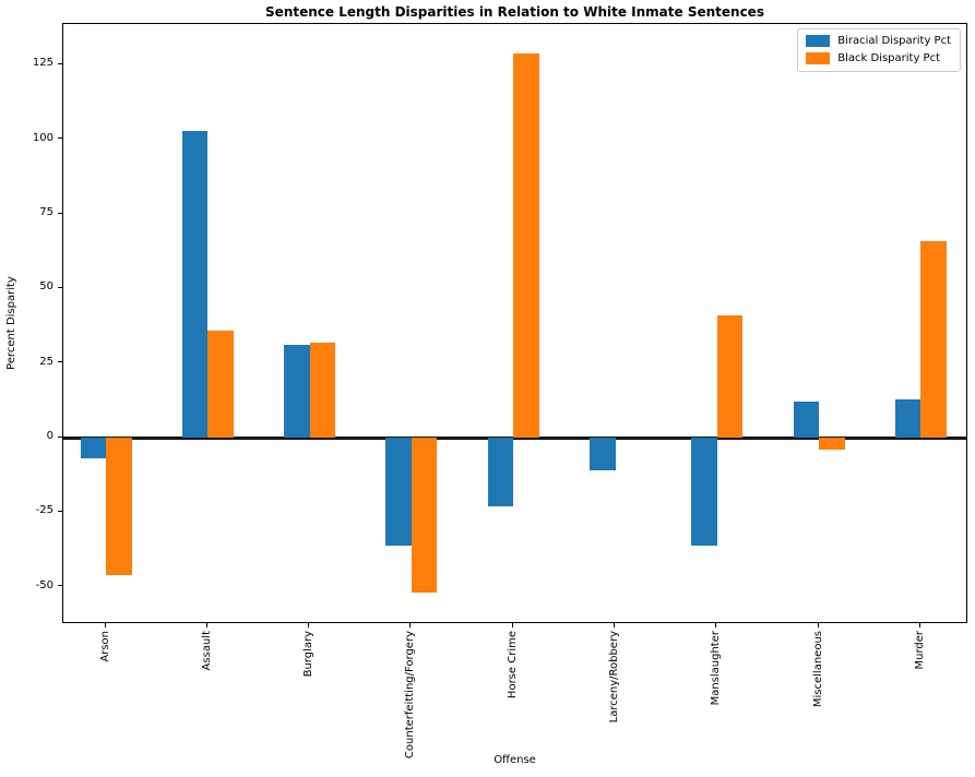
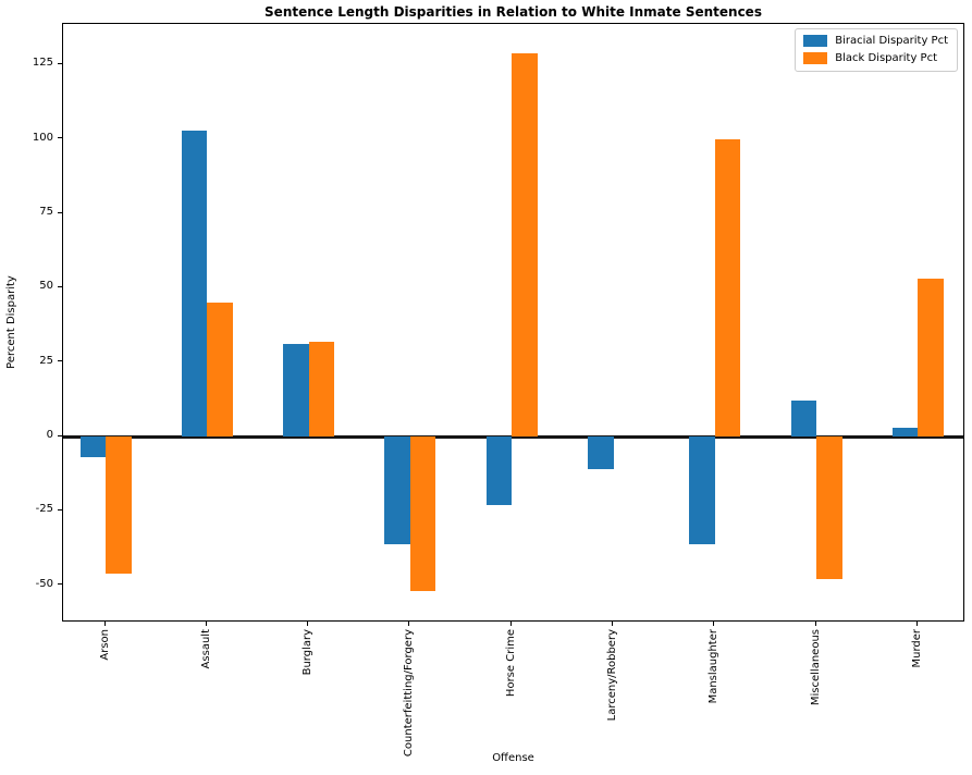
Black Disparity Pct/Assault: 36 -> 45
Black Disparity Pct/Manslaughter: 41 -> 100
Black Disparity Pct/Miscellaneous: -4 -> -48
Biracial Disparity Pct/Murder: 13 -> 3
Black Disparity Pct/Murder: 66 -> 53
